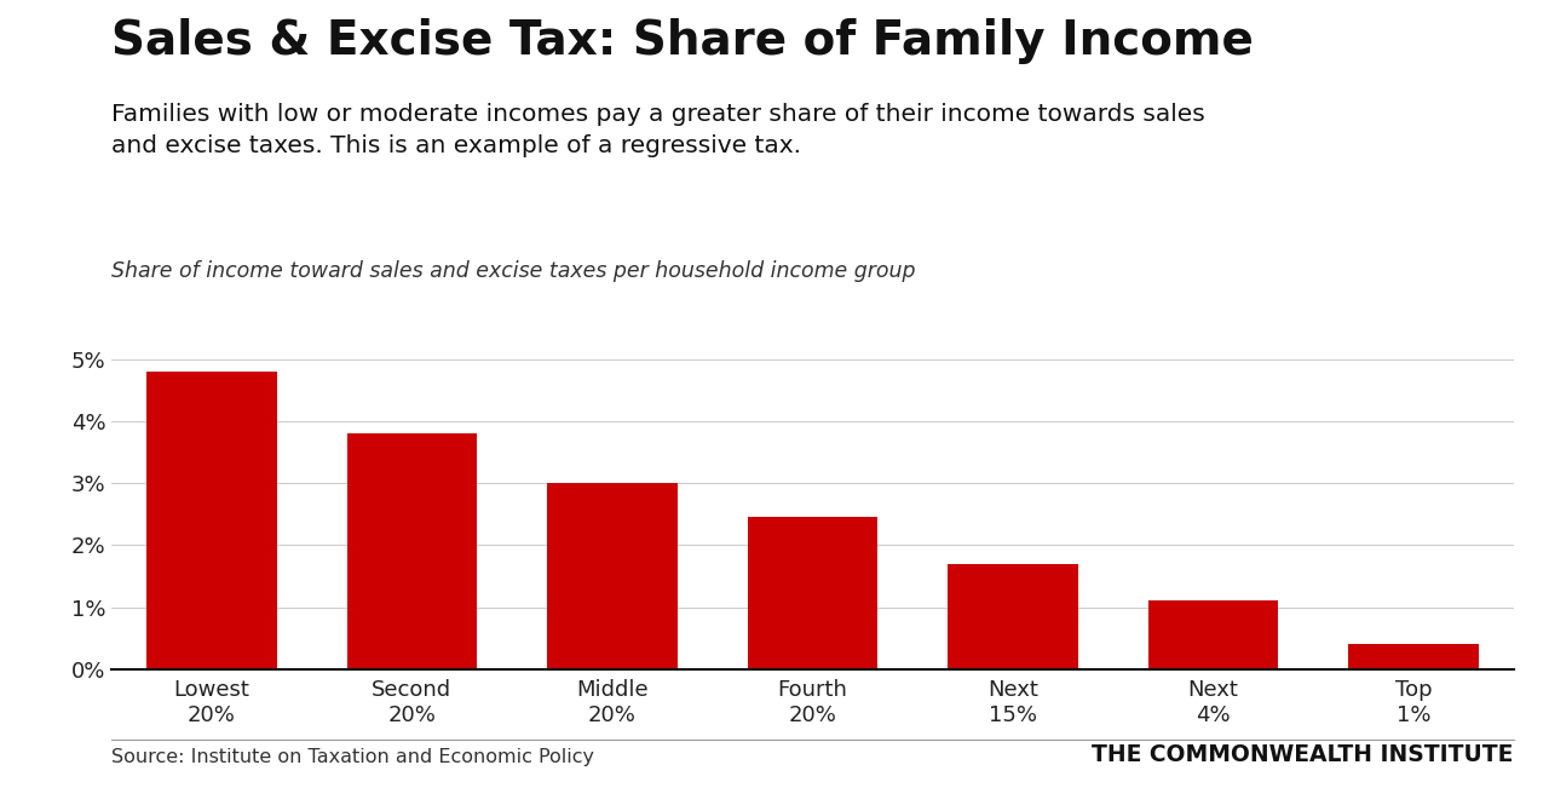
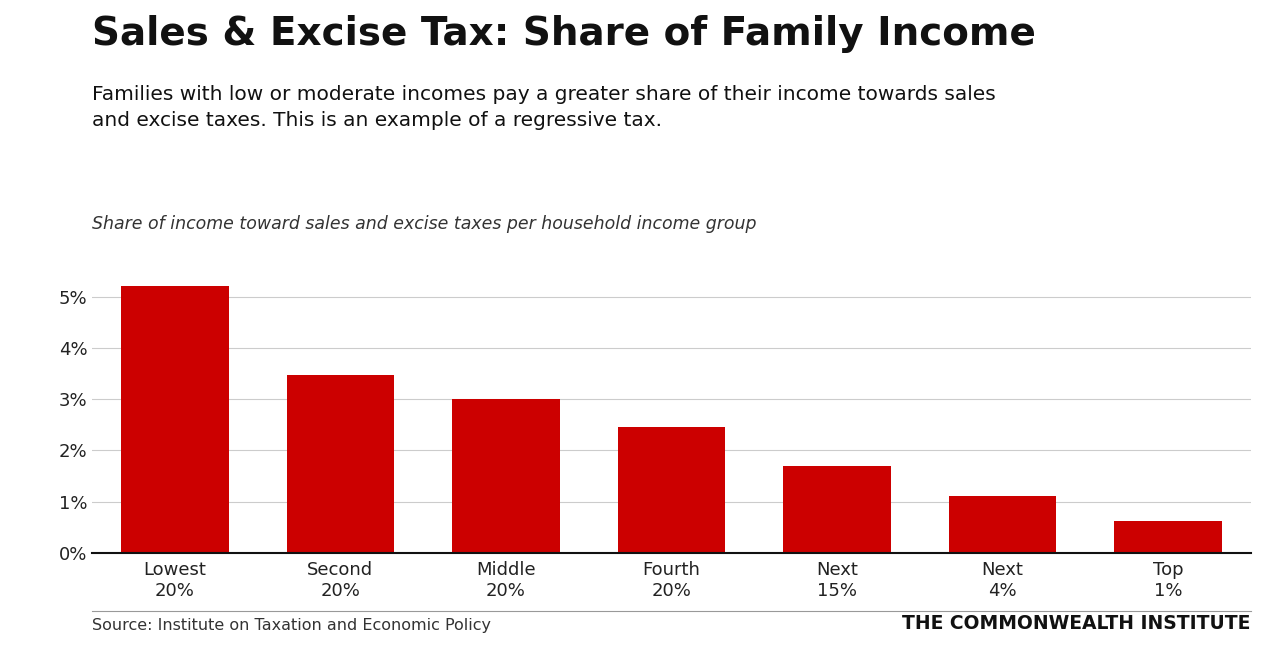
Lowest 20%: 4.80% -> 5.22%
Second 20%: 3.80% -> 3.48%
Top 1%: 0.40% -> 0.62%
